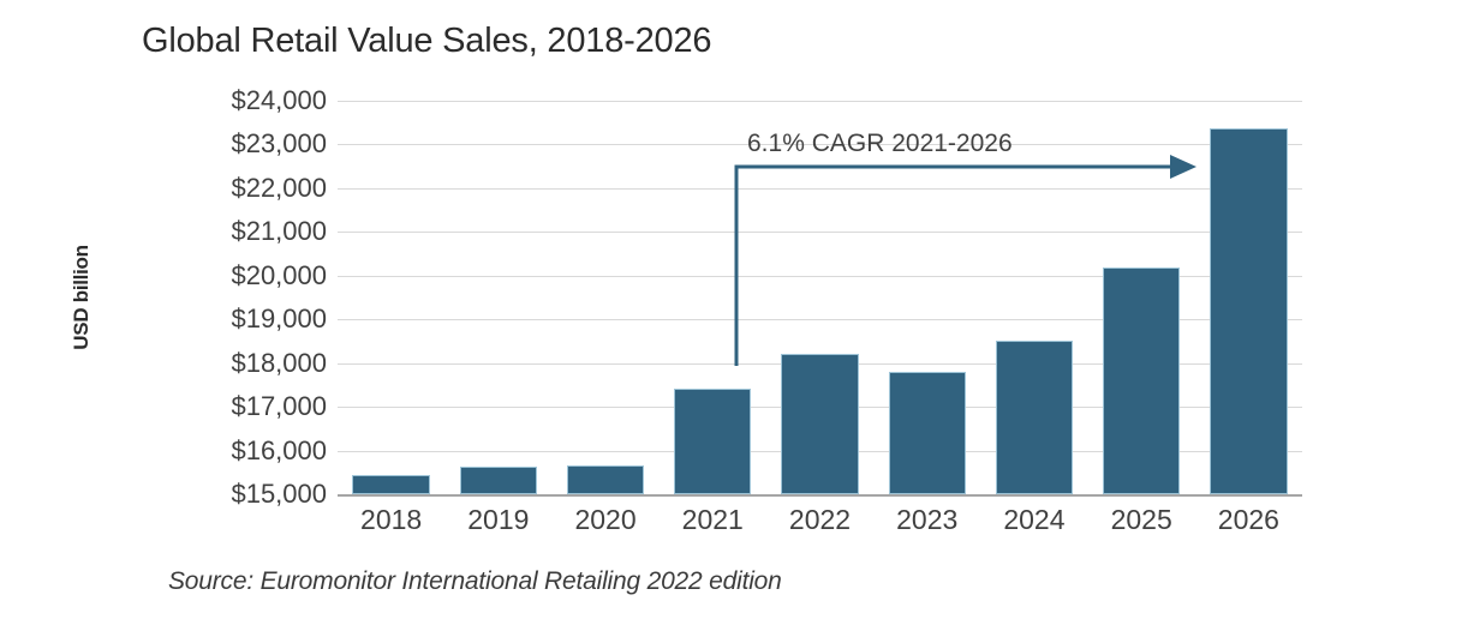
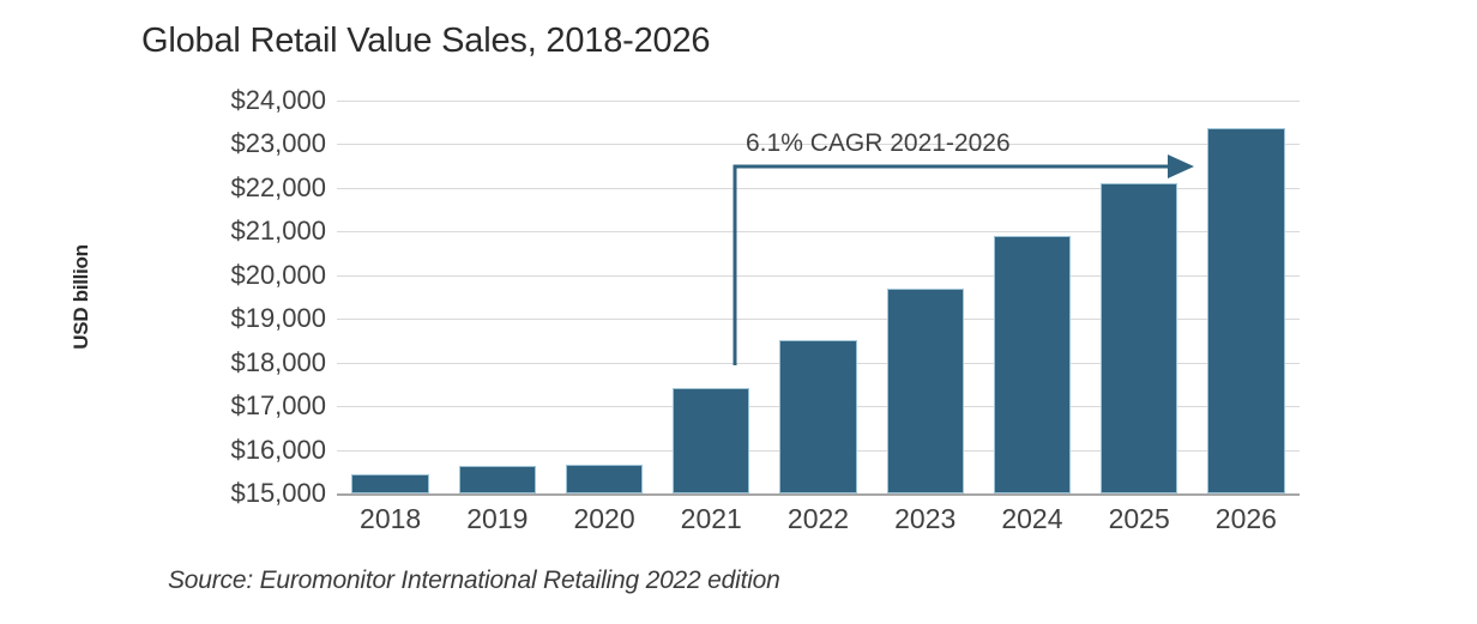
2022: $18200 -> $18500
2023: $17800 -> $19700
2024: $18500 -> $20900
2025: $20200 -> $22100
